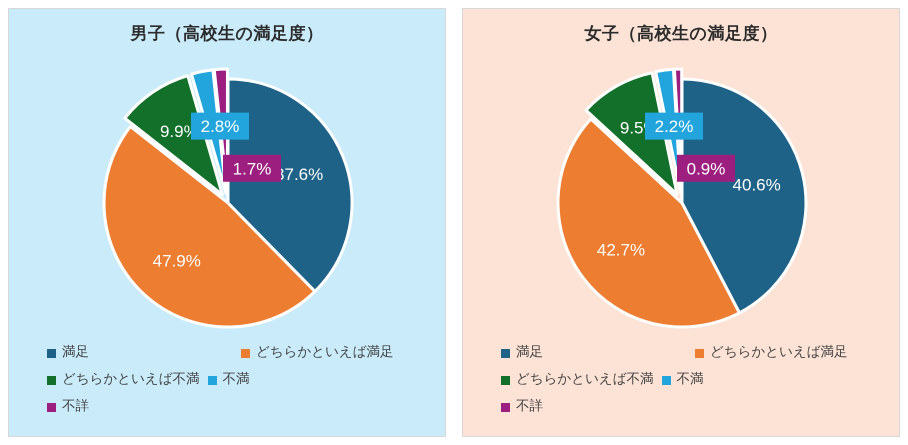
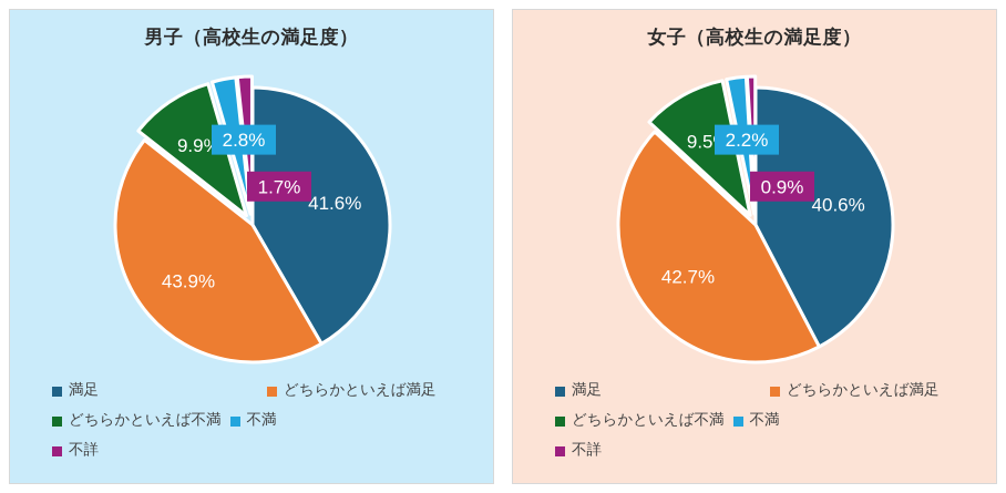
男子（高校生の満足度）/満足: 37.6% -> 41.6%
男子（高校生の満足度）/どちらかといえば満足: 47.9% -> 43.9%
